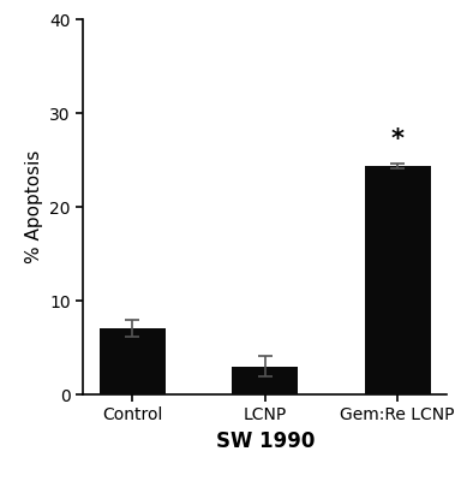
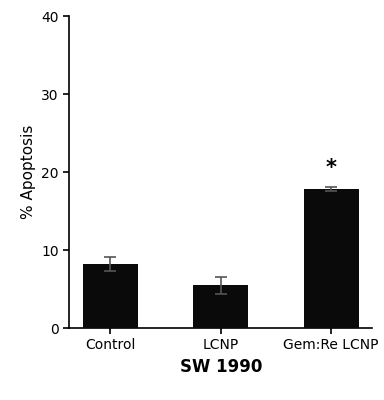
Control: 7.0 -> 8.2
LCNP: 3.0 -> 5.5
Gem:Re LCNP: 24.4 -> 17.8
